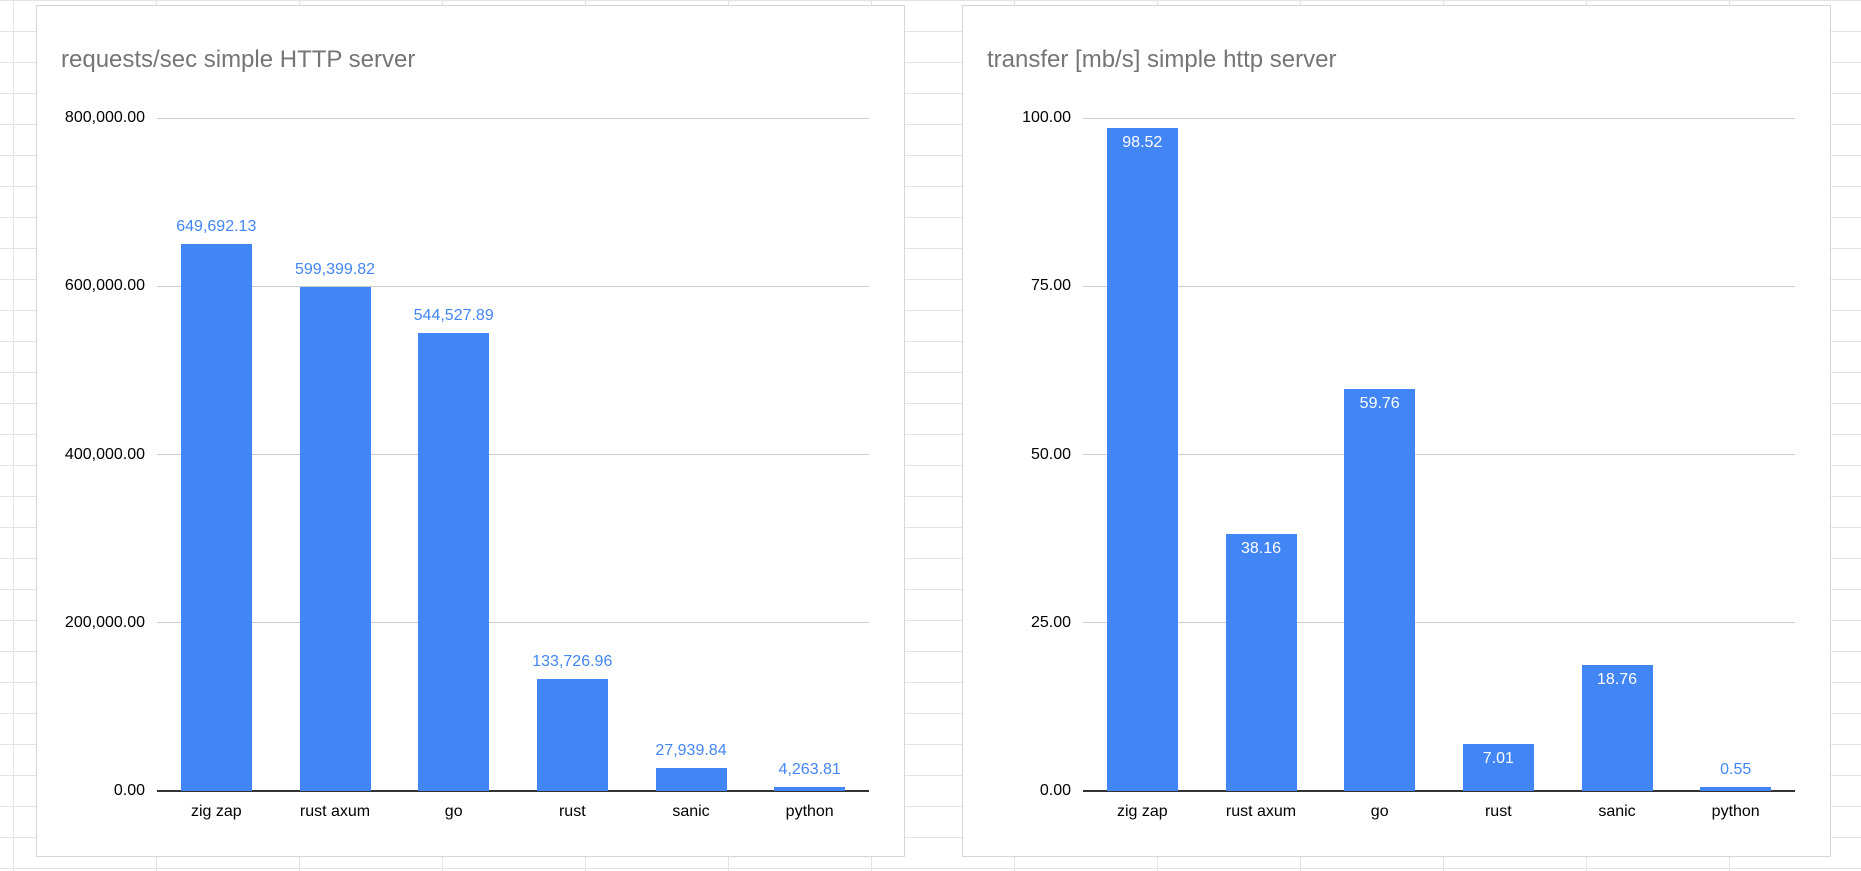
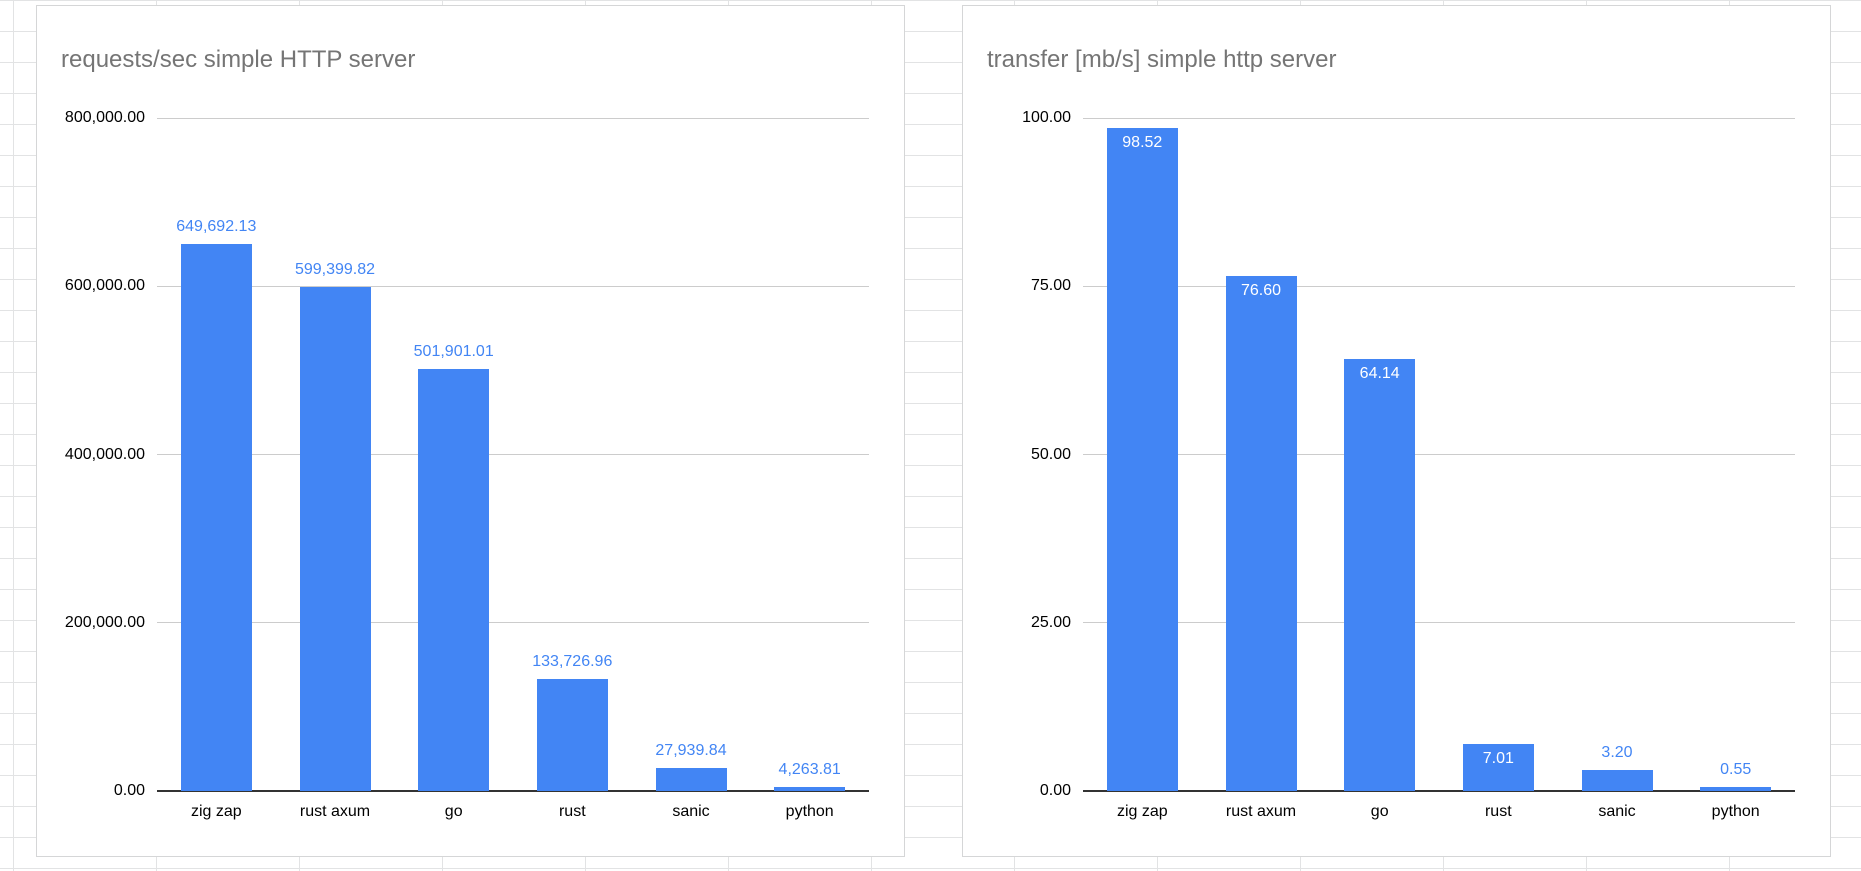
requests/sec simple HTTP server/go: 544,527.89 -> 501,901.01
transfer [mb/s] simple http server/rust axum: 38.16 -> 76.60
transfer [mb/s] simple http server/go: 59.76 -> 64.14
transfer [mb/s] simple http server/sanic: 18.76 -> 3.20
